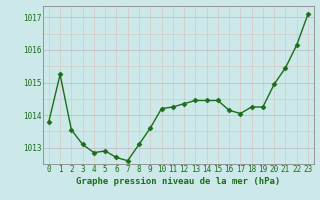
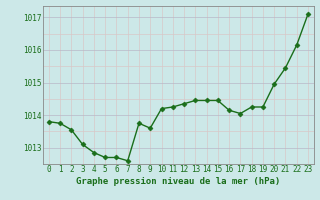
1: 1015.25 -> 1013.75
5: 1012.90 -> 1012.70
8: 1013.10 -> 1013.75
